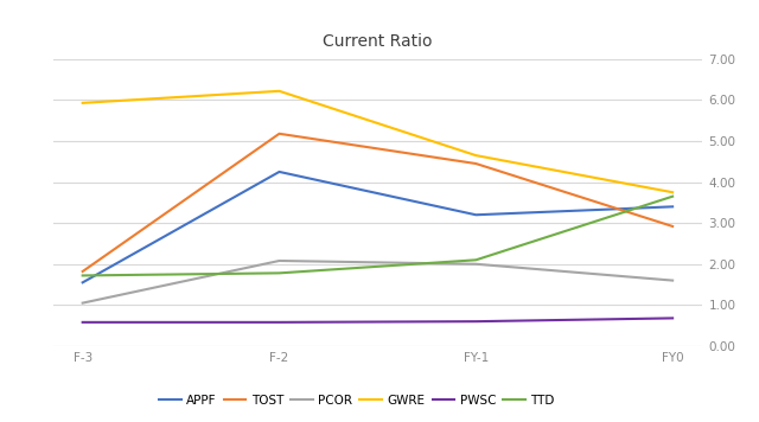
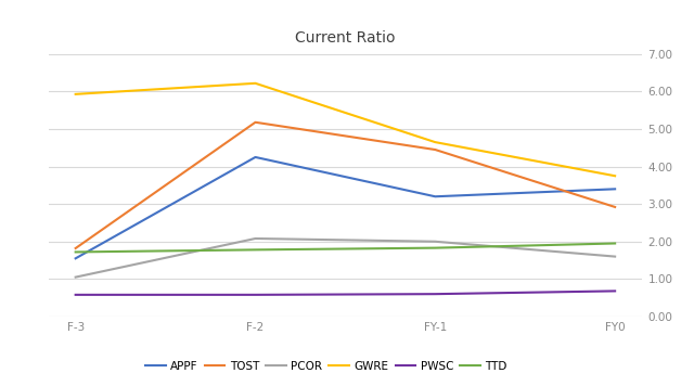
TTD/FY-1: 2.10 -> 1.83
TTD/FY0: 3.65 -> 1.95
